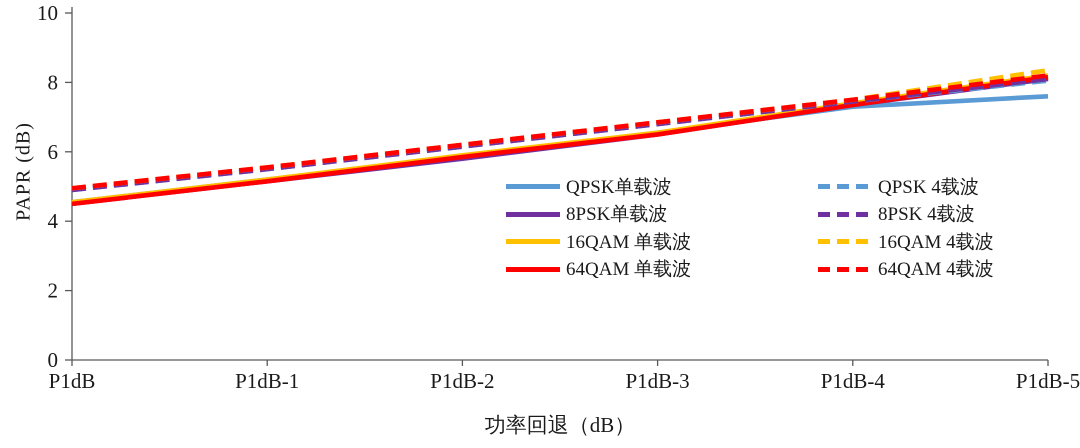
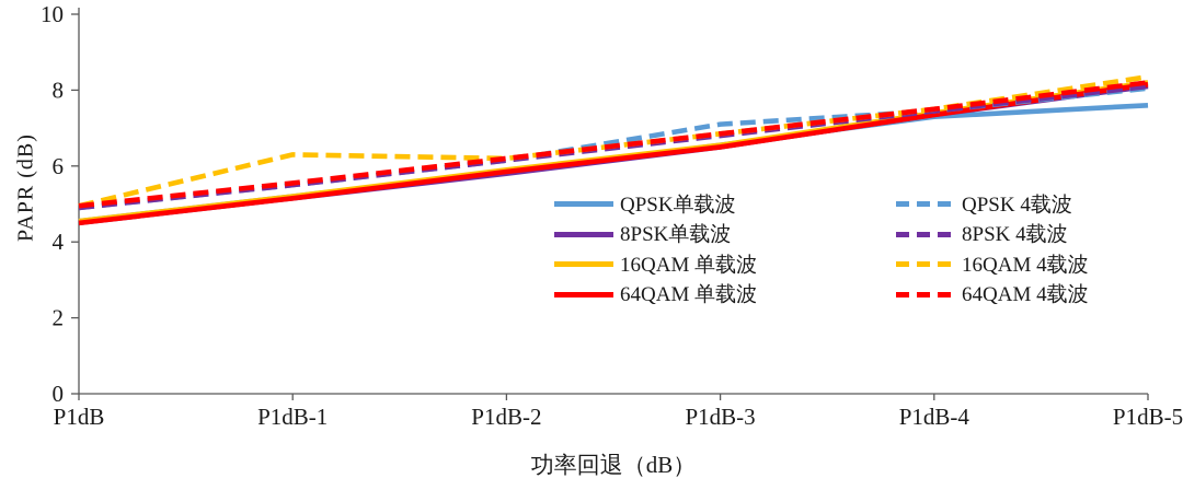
16QAM 4载波/P1dB-1: 5.5 -> 6.3
QPSK 4载波/P1dB-3: 6.8 -> 7.1
